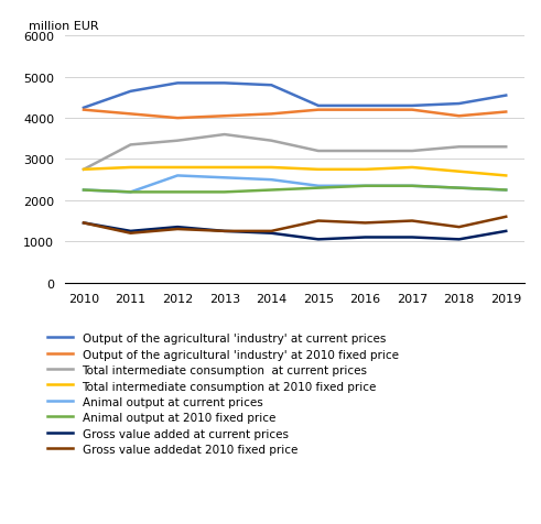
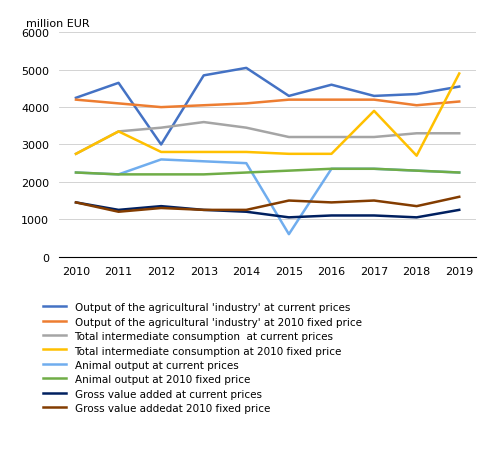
Total intermediate consumption at 2010 fixed price/2011: 2800 -> 3350
Output of the agricultural 'industry' at current prices/2012: 4850 -> 3000
Output of the agricultural 'industry' at current prices/2014: 4800 -> 5050
Animal output at current prices/2015: 2350 -> 600
Output of the agricultural 'industry' at current prices/2016: 4300 -> 4600
Total intermediate consumption at 2010 fixed price/2017: 2800 -> 3900
Total intermediate consumption at 2010 fixed price/2019: 2600 -> 4900
